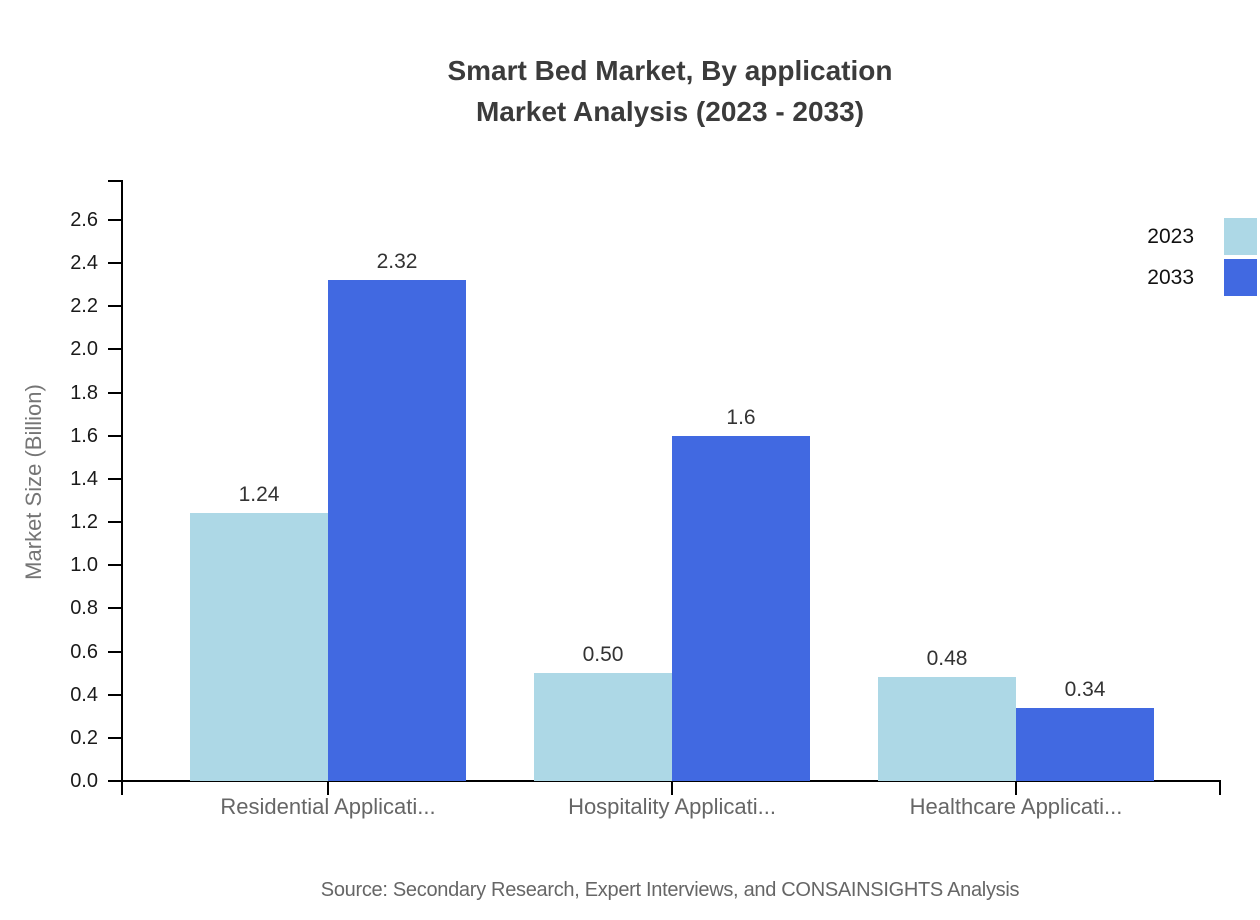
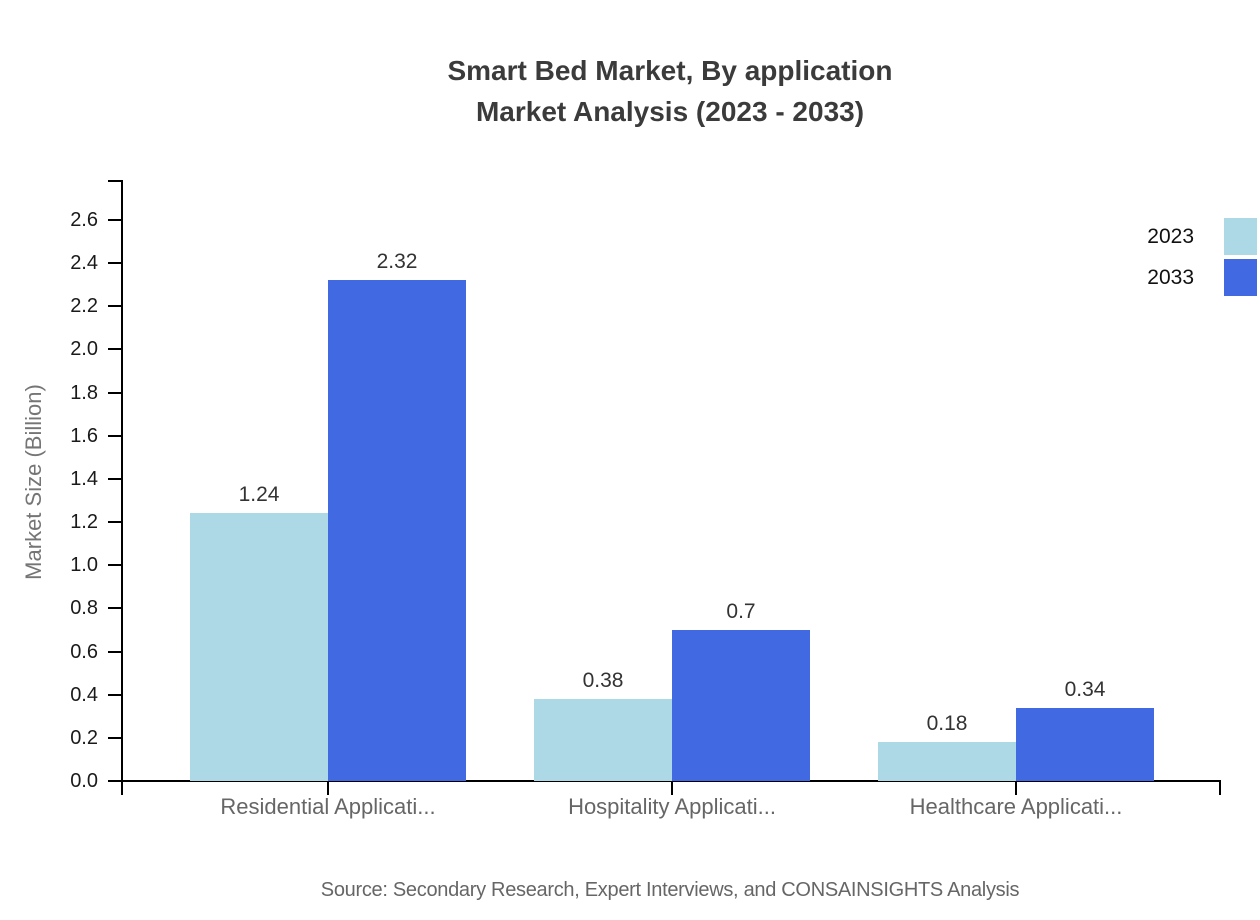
2023/Hospitality Applicati...: 0.50 -> 0.38
2033/Hospitality Applicati...: 1.6 -> 0.7
2023/Healthcare Applicati...: 0.48 -> 0.18
